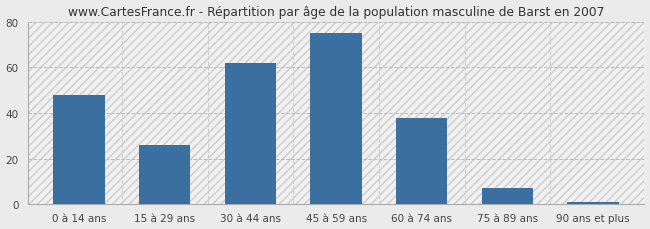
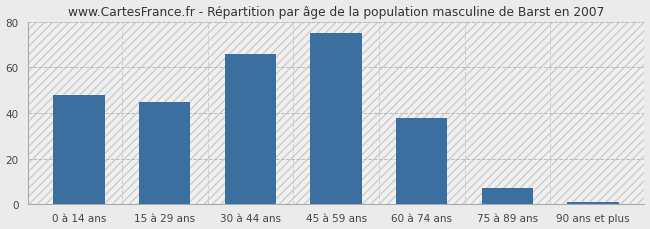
15 à 29 ans: 26 -> 45
30 à 44 ans: 62 -> 66
